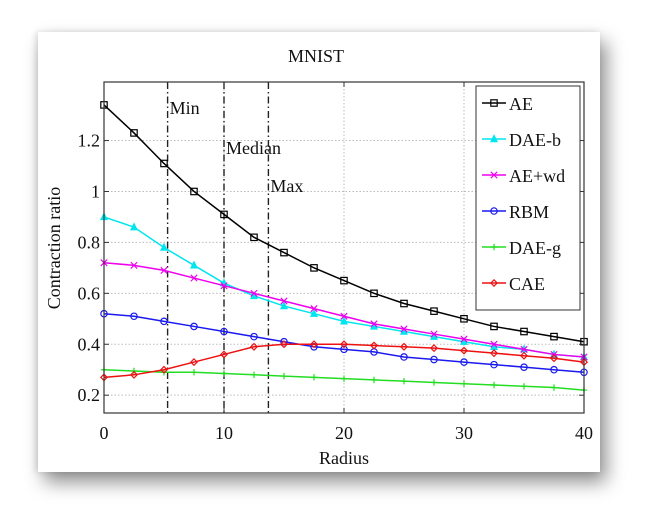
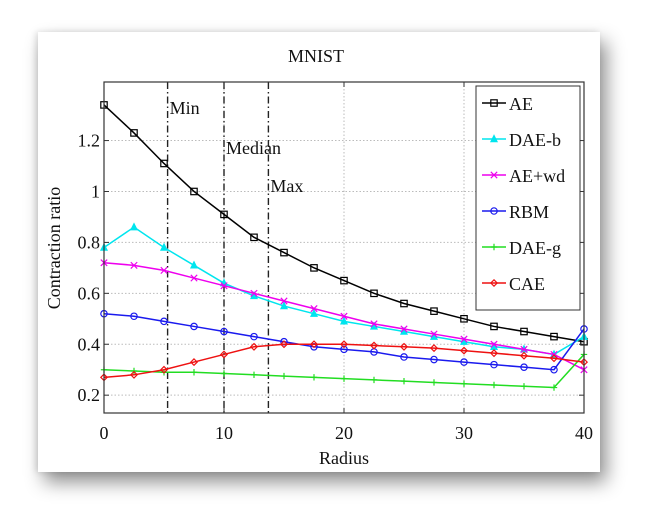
DAE-b/0: 0.90 -> 0.78
DAE-b/40: 0.35 -> 0.43
AE+wd/40: 0.35 -> 0.30
RBM/40: 0.29 -> 0.46
DAE-g/40: 0.22 -> 0.36
